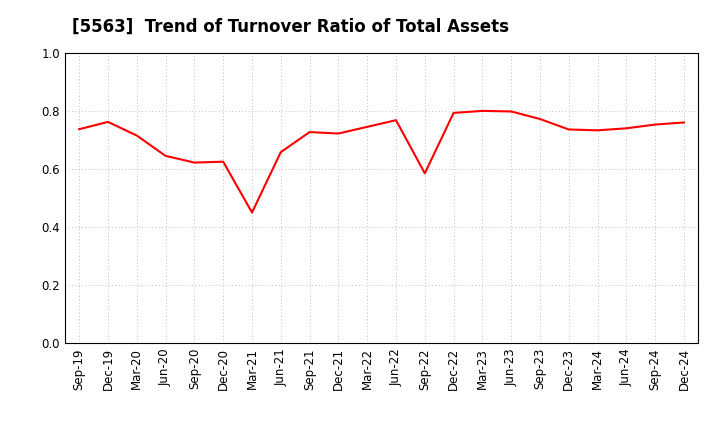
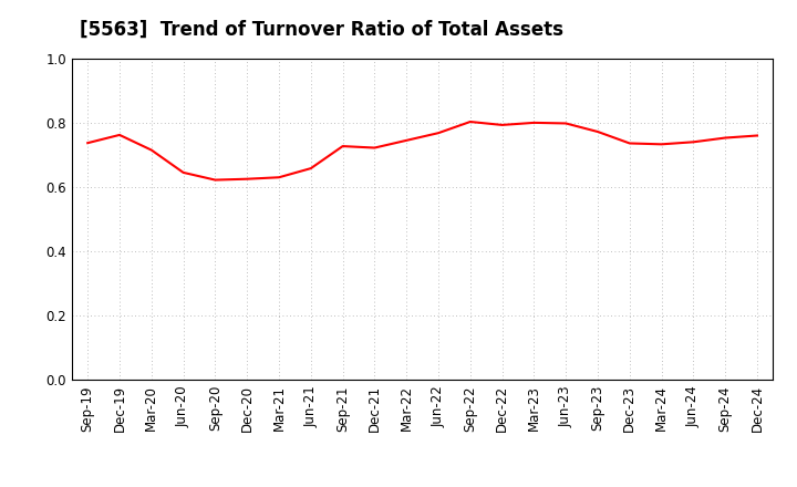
Mar-21: 0.450 -> 0.630
Sep-22: 0.585 -> 0.803
